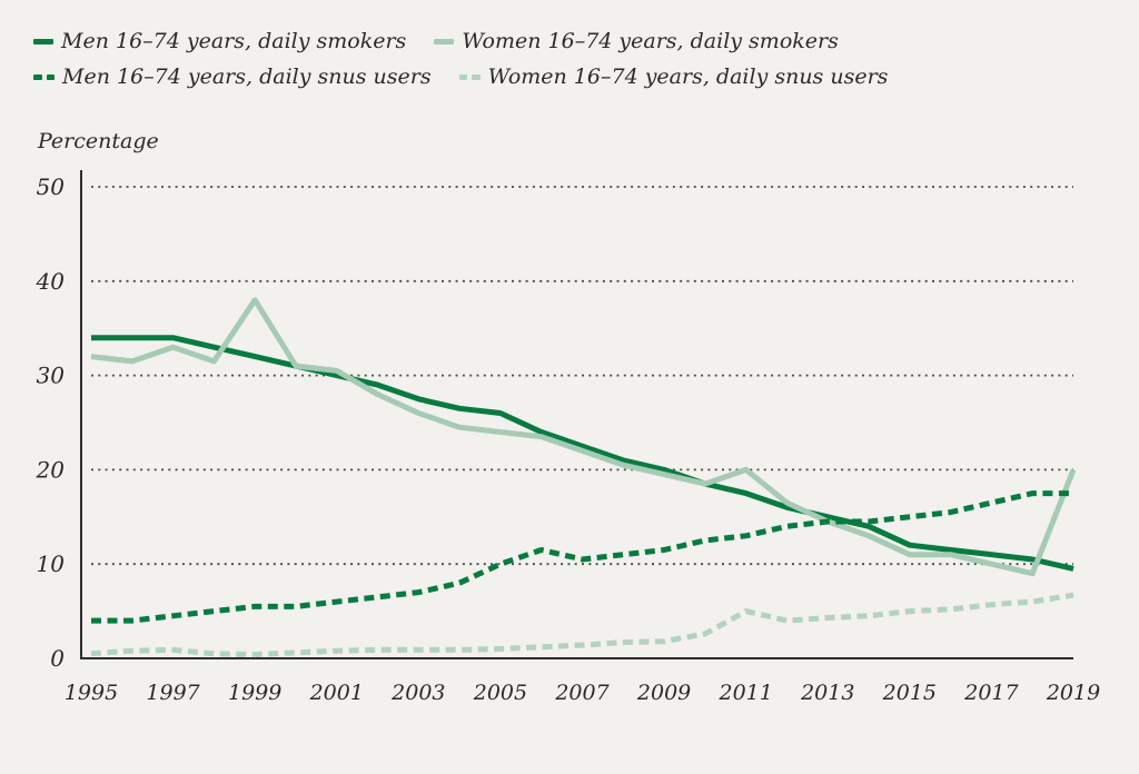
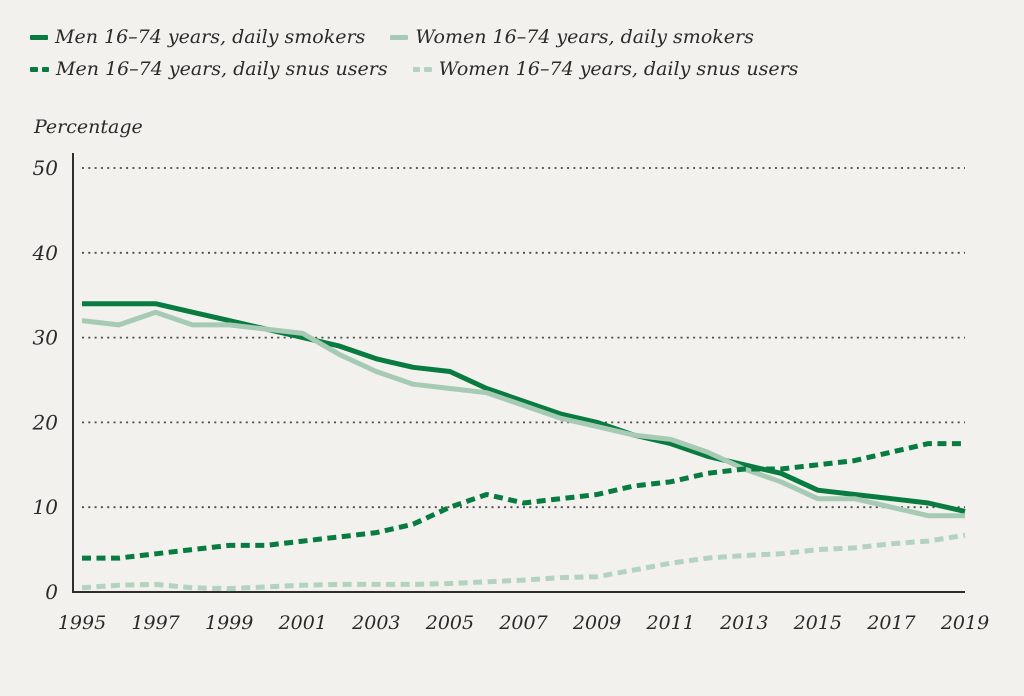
Women 16–74 years, daily smokers/1999: 38 -> 32
Women 16–74 years, daily smokers/2011: 20 -> 18
Women 16–74 years, daily snus users/2011: 5 -> 3
Women 16–74 years, daily smokers/2019: 20 -> 9
